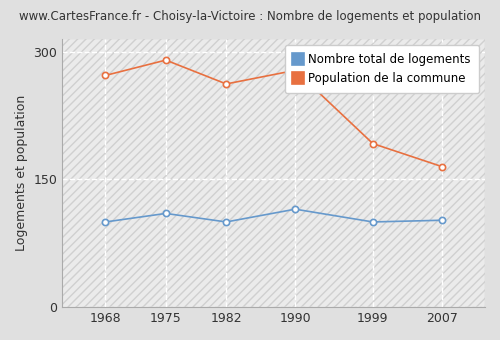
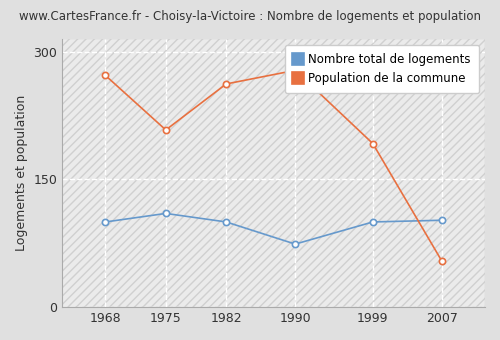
Population de la commune/1975: 290 -> 208
Nombre total de logements/1990: 115 -> 74
Population de la commune/2007: 165 -> 54
